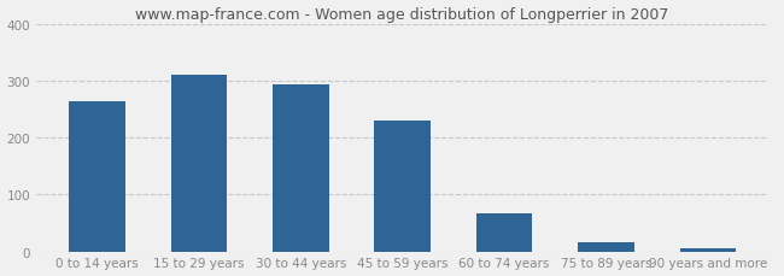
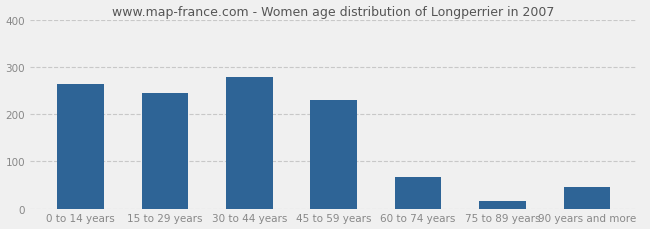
15 to 29 years: 311 -> 245
30 to 44 years: 295 -> 280
90 years and more: 5 -> 45
